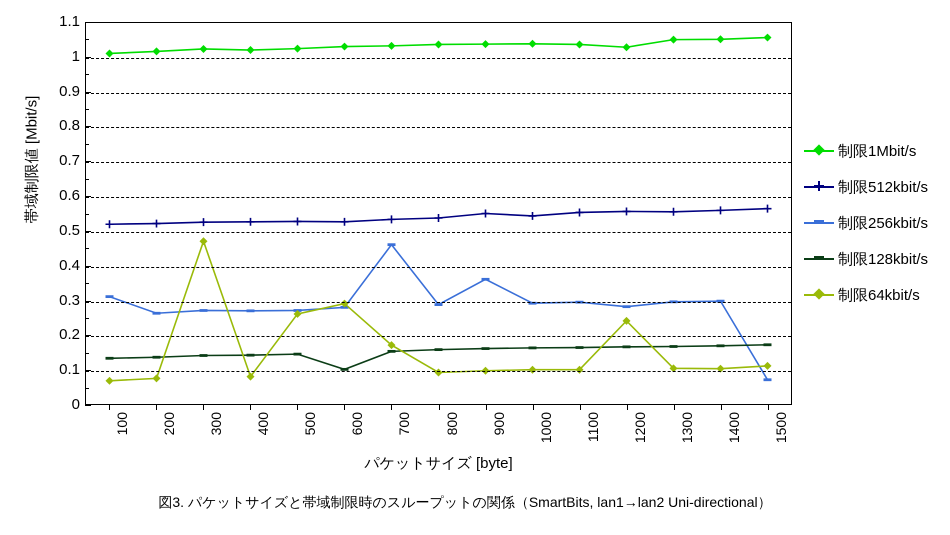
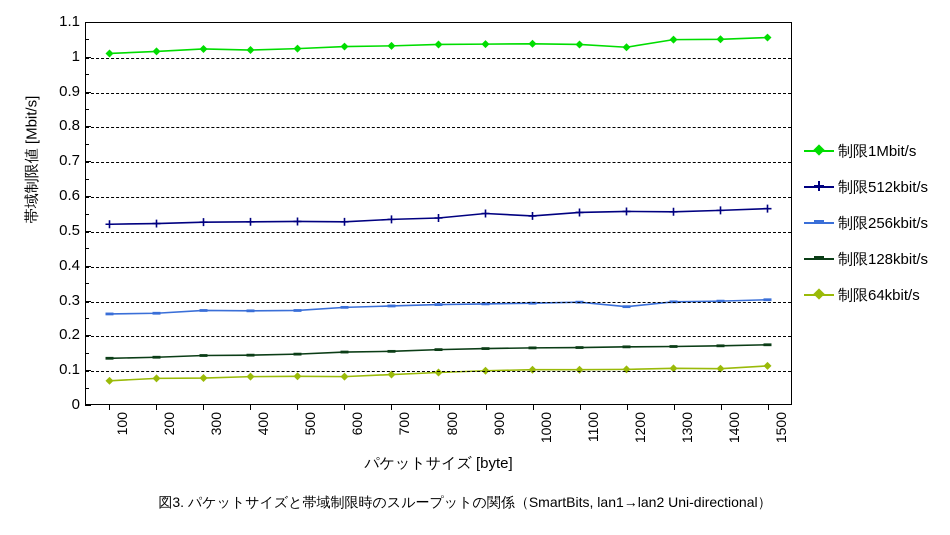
制限256kbit/s/100: 0.31 -> 0.26
制限64kbit/s/300: 0.47 -> 0.07
制限64kbit/s/500: 0.26 -> 0.08
制限128kbit/s/600: 0.10 -> 0.15
制限64kbit/s/600: 0.29 -> 0.08
制限256kbit/s/700: 0.46 -> 0.28
制限64kbit/s/700: 0.17 -> 0.09
制限256kbit/s/900: 0.36 -> 0.29
制限64kbit/s/1200: 0.24 -> 0.10
制限256kbit/s/1500: 0.07 -> 0.30
